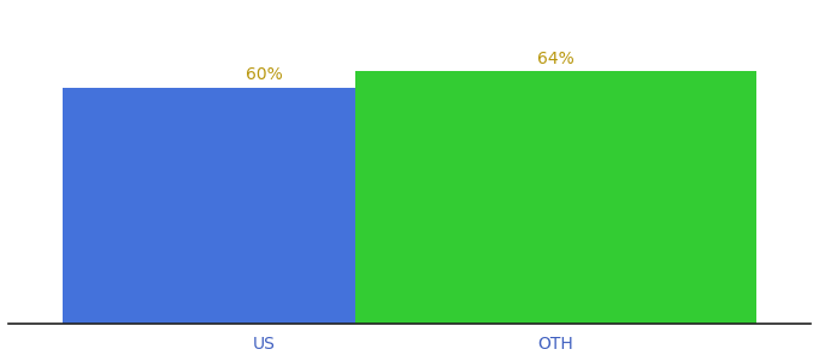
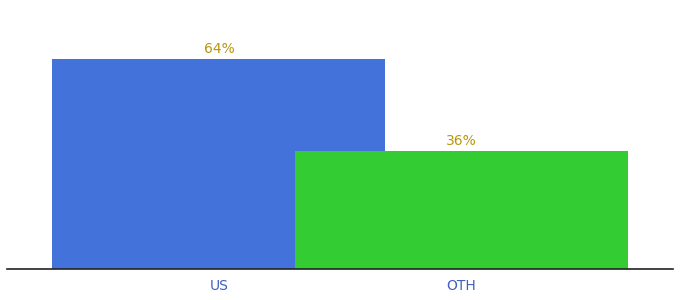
US: 60% -> 64%
OTH: 64% -> 36%
